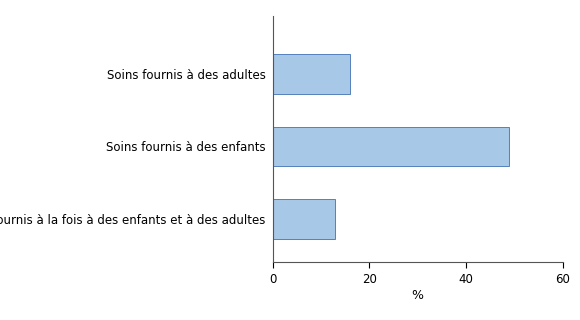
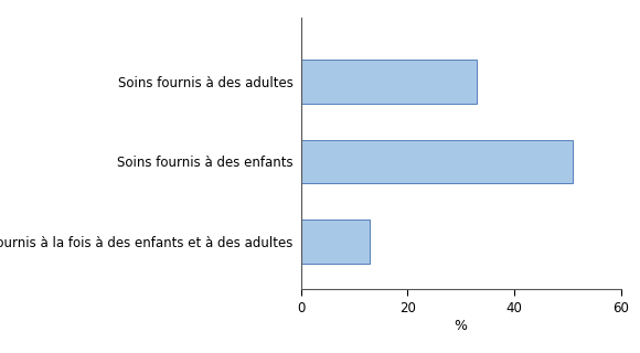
Soins fournis à des adultes: 16 -> 33
Soins fournis à des enfants: 49 -> 51
